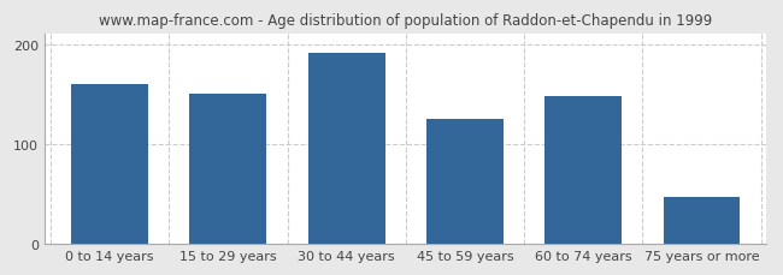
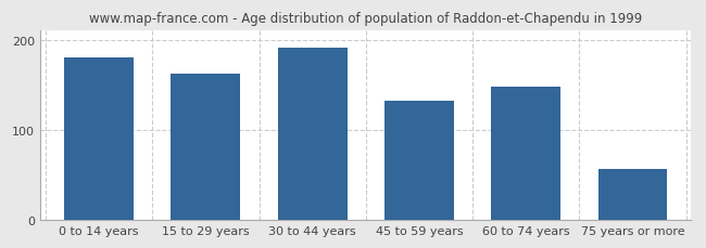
0 to 14 years: 160 -> 180
15 to 29 years: 150 -> 162
45 to 59 years: 125 -> 132
75 years or more: 47 -> 56
